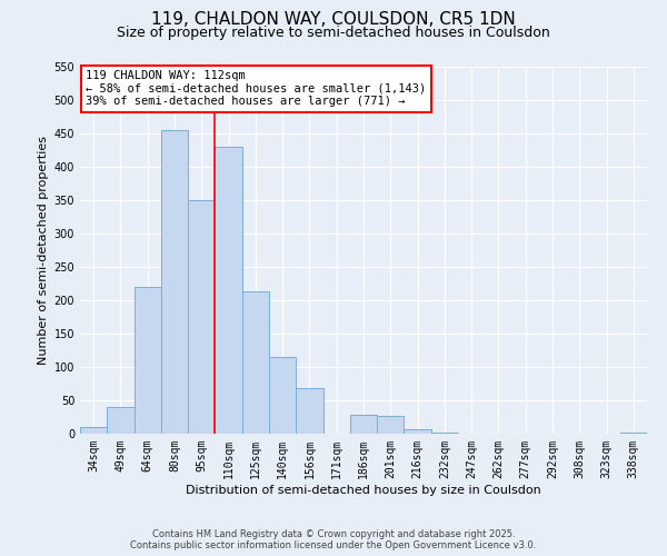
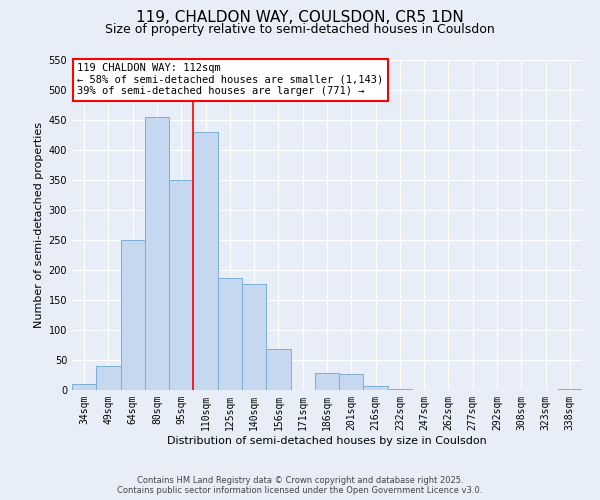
64sqm: 220 -> 250
125sqm: 213 -> 186
140sqm: 115 -> 176
